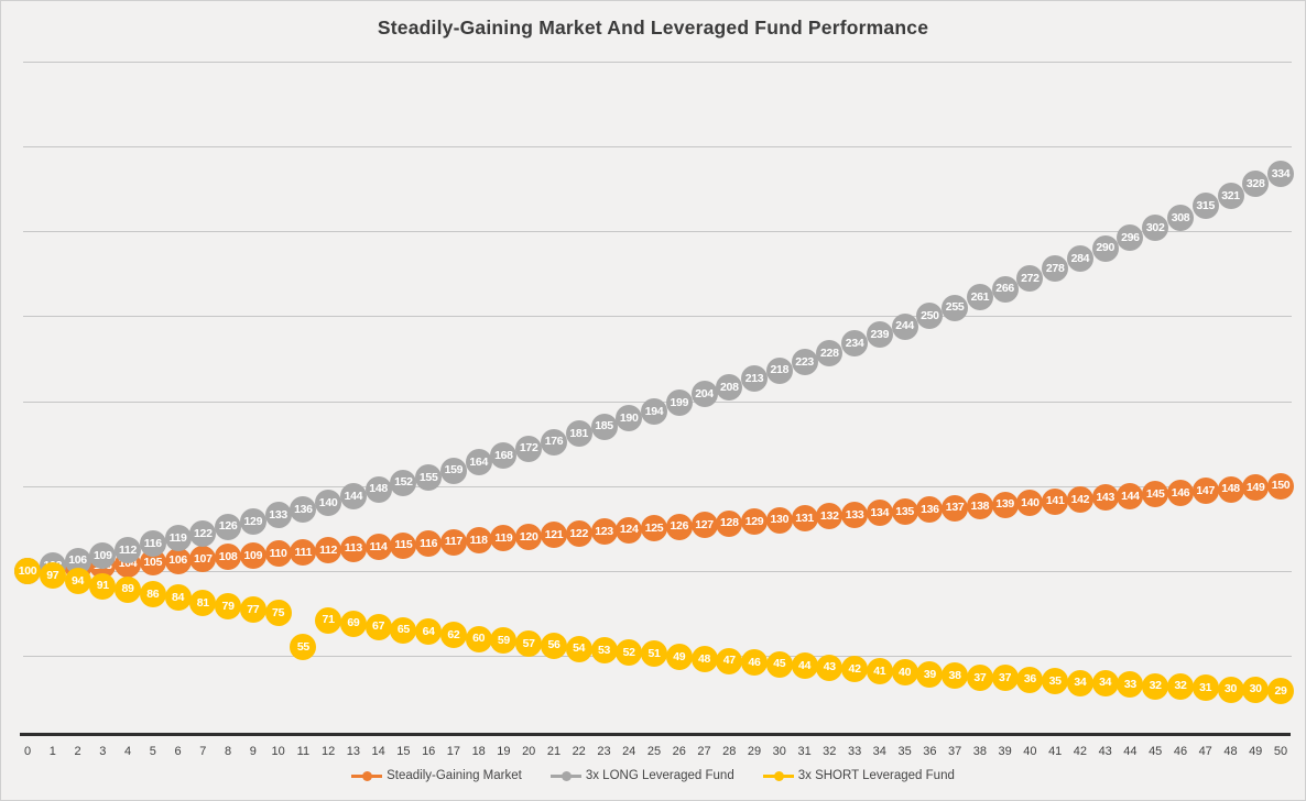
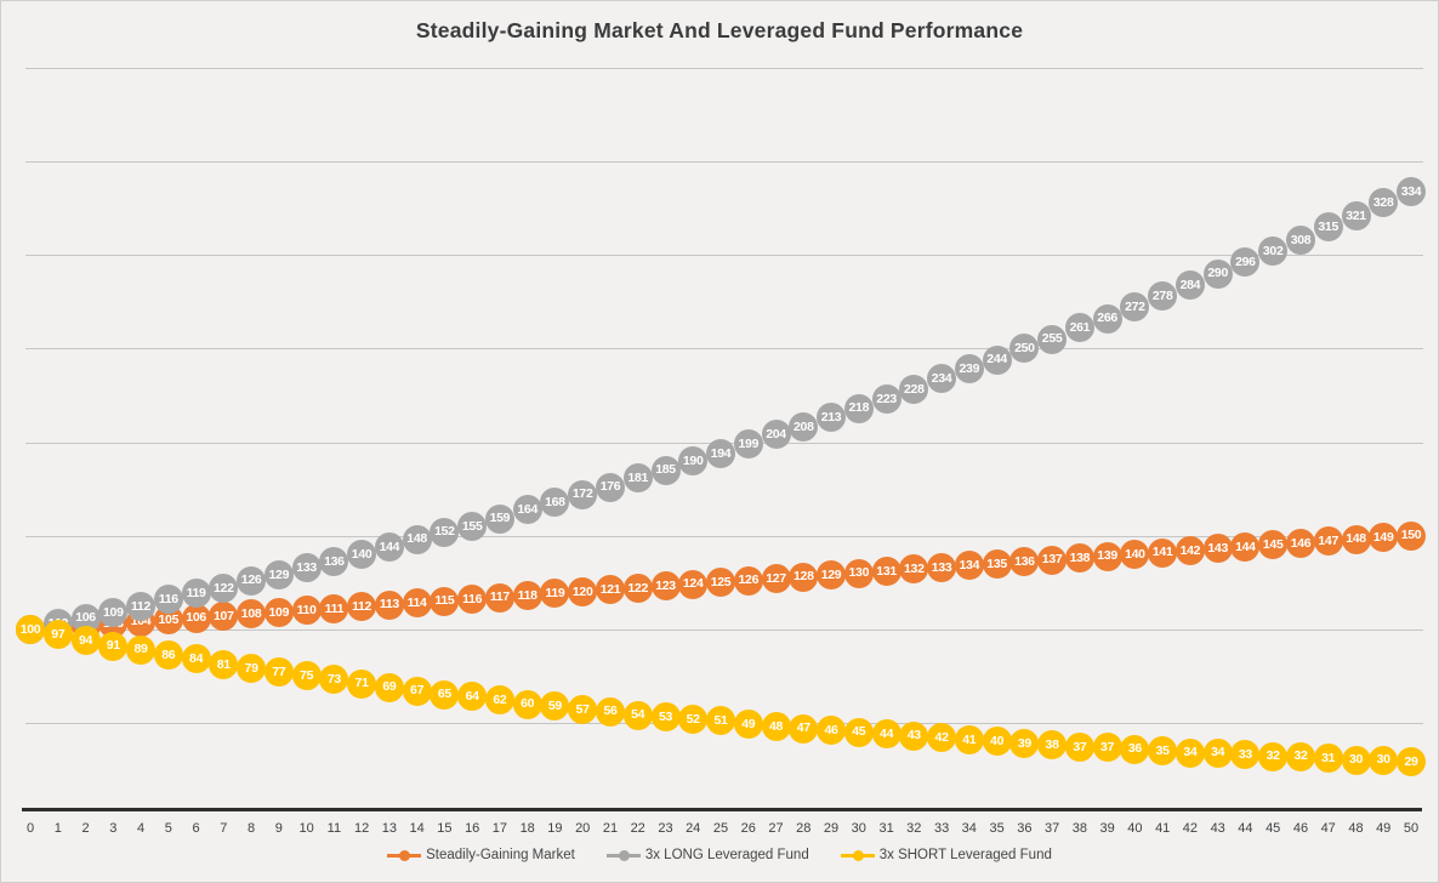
3x SHORT Leveraged Fund/11: 55 -> 73
